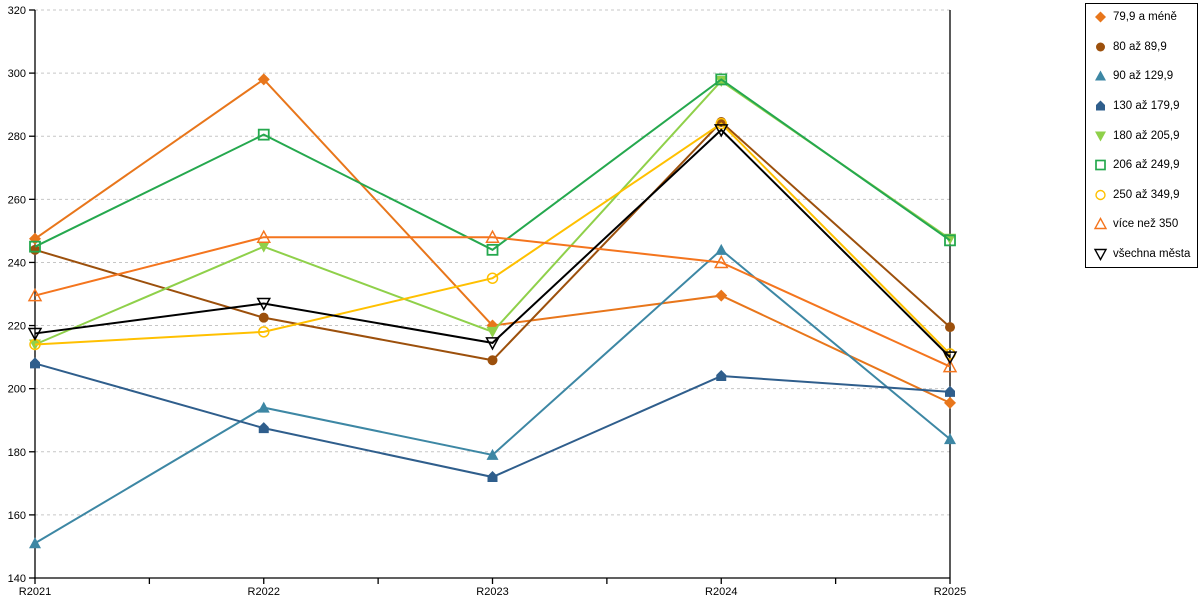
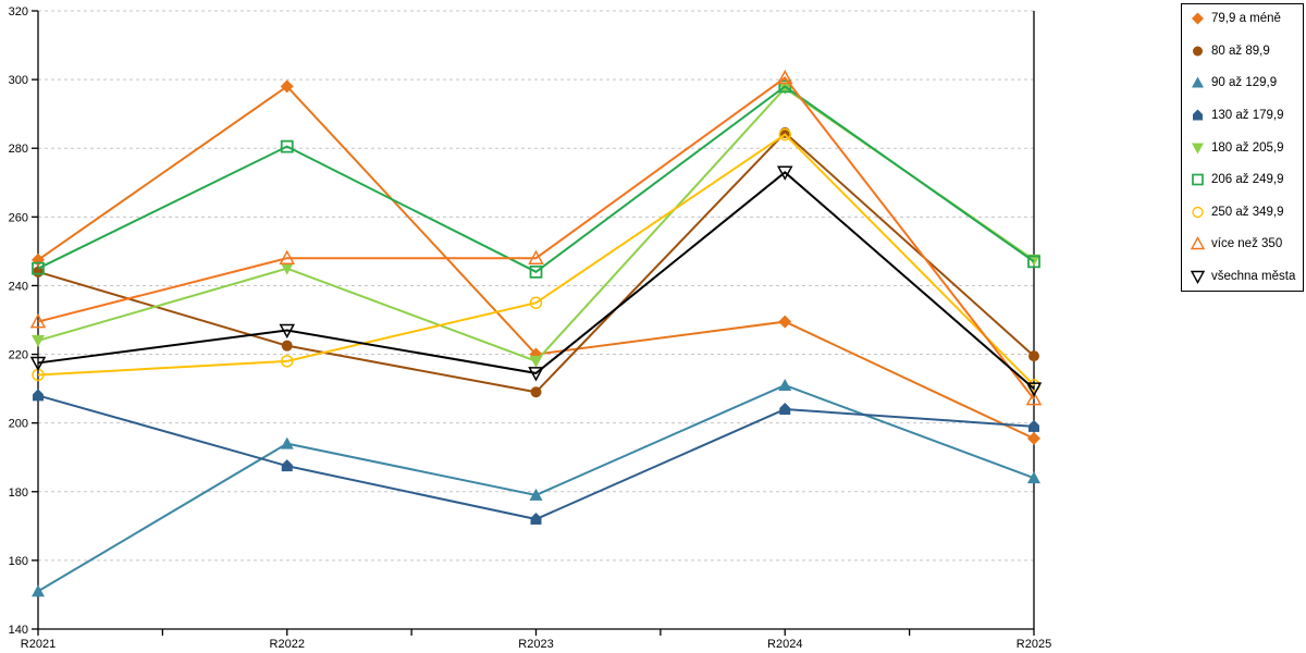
180 až 205,9/R2021: 214 -> 224
90 až 129,9/R2024: 244 -> 211
více než 350/R2024: 240 -> 300
všechna města/R2024: 282 -> 273
